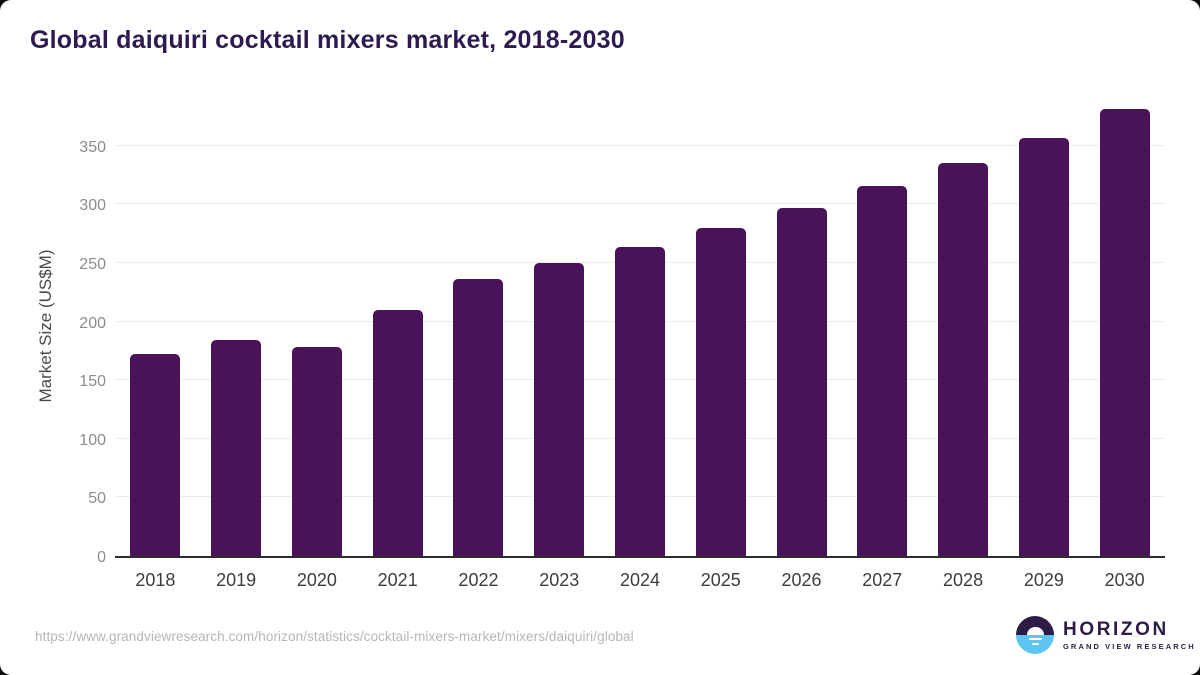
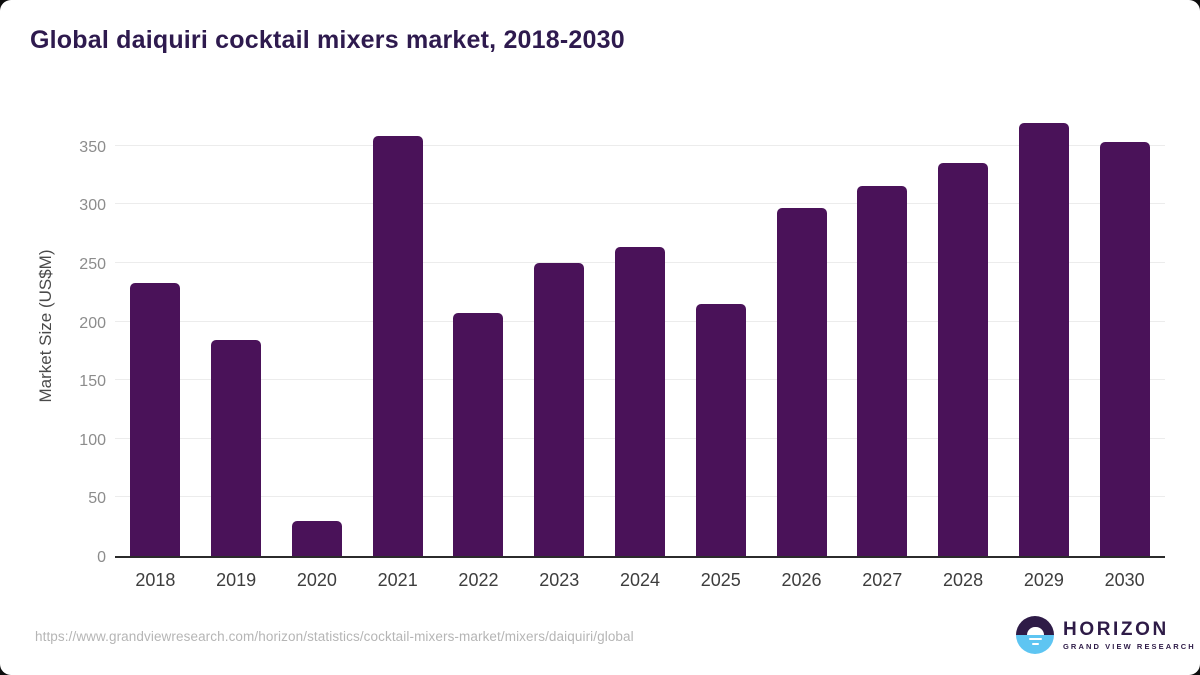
2018: 172 -> 233
2020: 178 -> 30
2021: 210 -> 358
2022: 236 -> 207
2025: 280 -> 215
2029: 357 -> 369
2030: 381 -> 353
